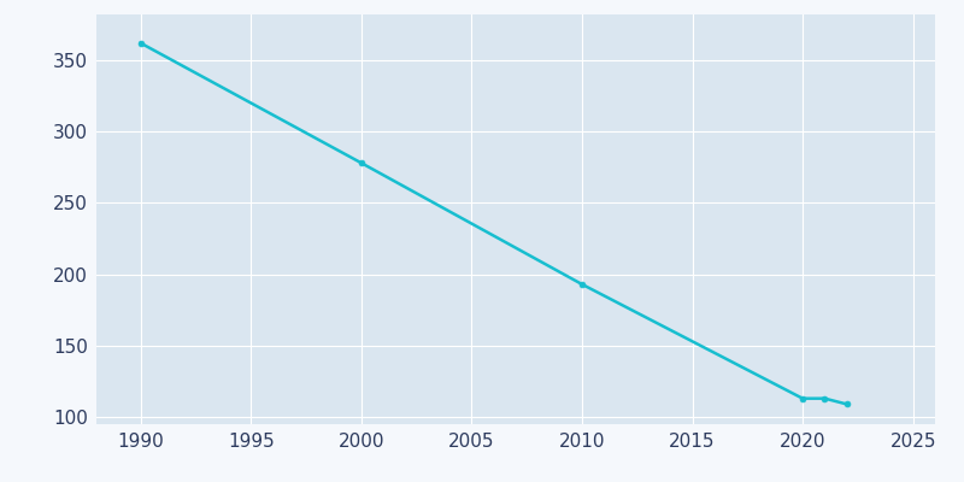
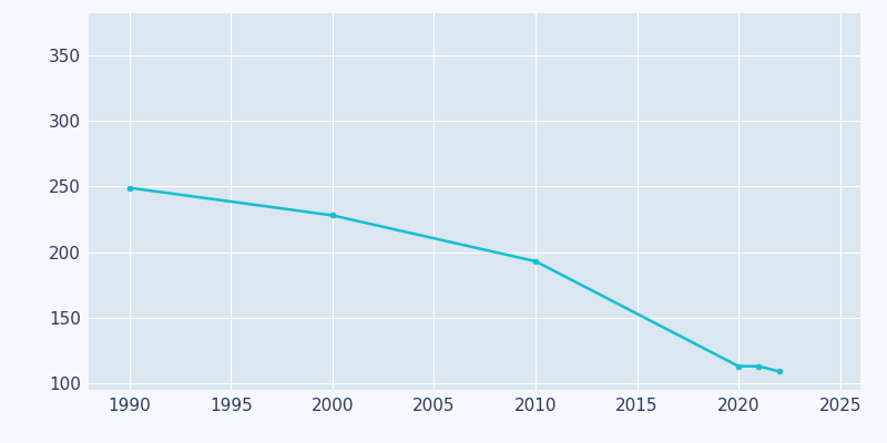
1990: 362 -> 249
2000: 278 -> 228
